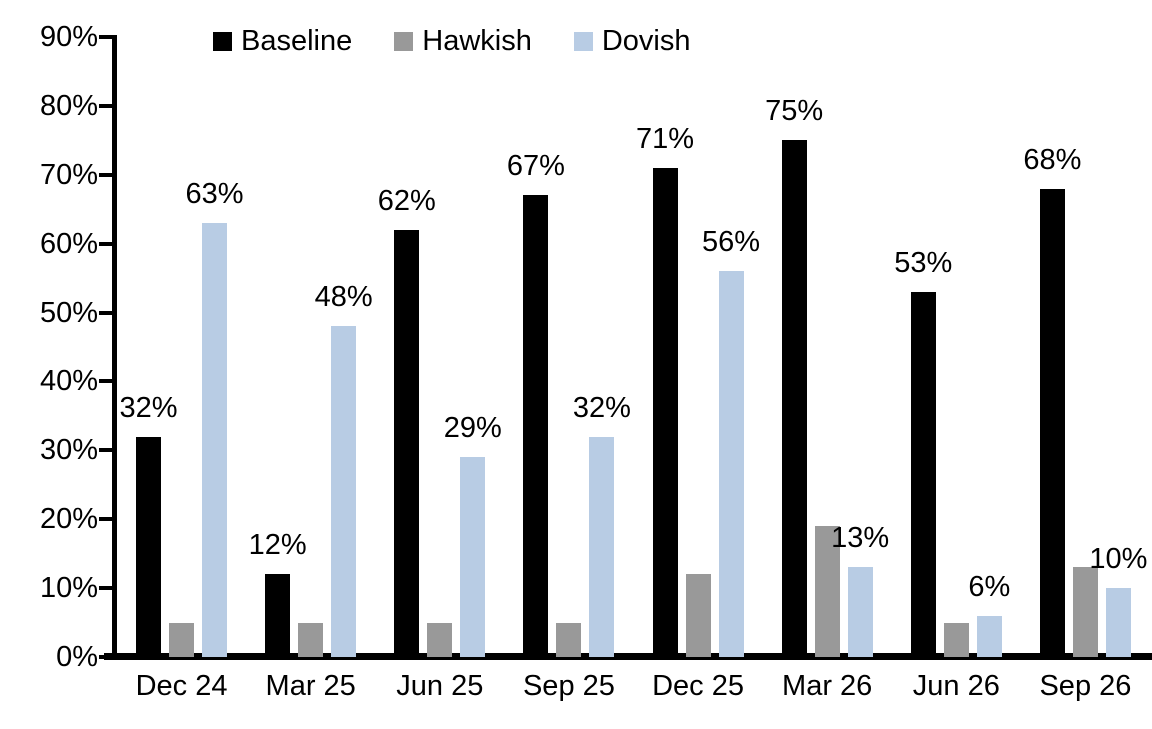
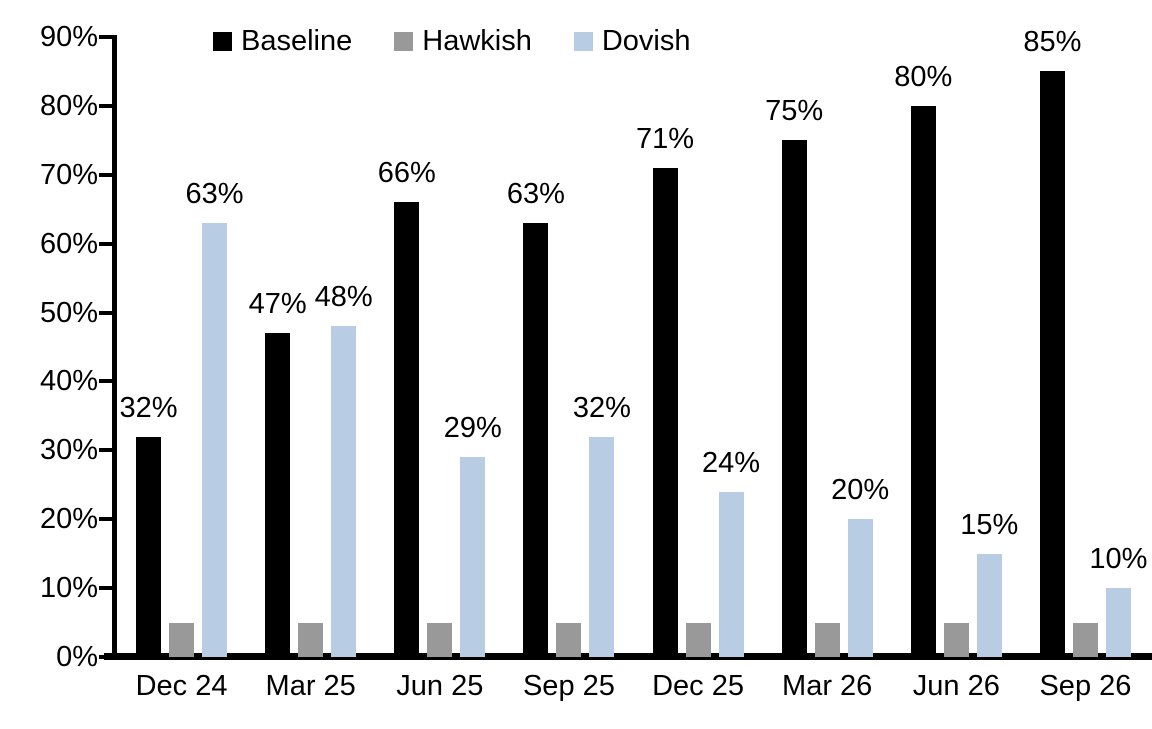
Baseline/Mar 25: 12% -> 47%
Baseline/Jun 25: 62% -> 66%
Baseline/Sep 25: 67% -> 63%
Hawkish/Dec 25: 12% -> 5%
Dovish/Dec 25: 56% -> 24%
Hawkish/Mar 26: 19% -> 5%
Dovish/Mar 26: 13% -> 20%
Baseline/Jun 26: 53% -> 80%
Dovish/Jun 26: 6% -> 15%
Baseline/Sep 26: 68% -> 85%
Hawkish/Sep 26: 13% -> 5%
